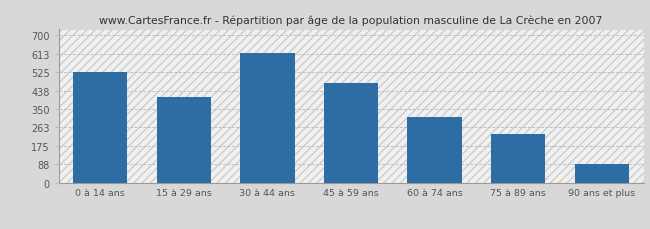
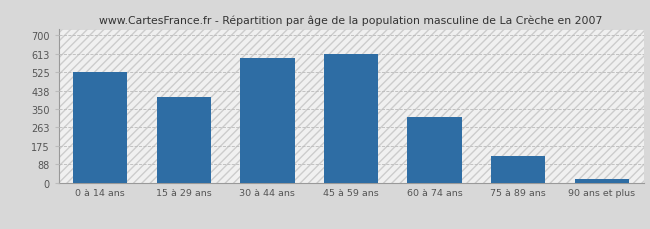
30 à 44 ans: 615 -> 590
45 à 59 ans: 475 -> 613
75 à 89 ans: 230 -> 130
90 ans et plus: 90 -> 18
